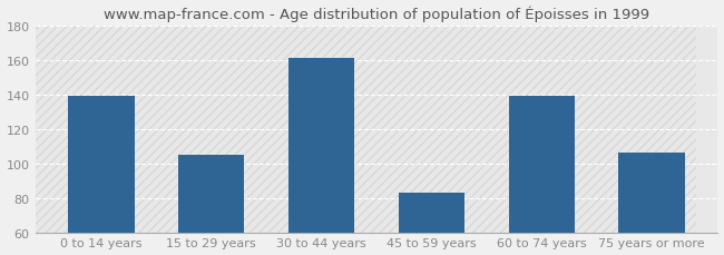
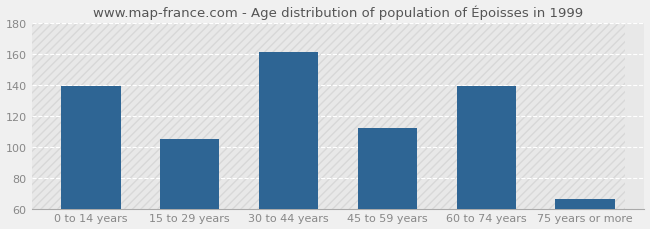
45 to 59 years: 83 -> 112
75 years or more: 106 -> 66
